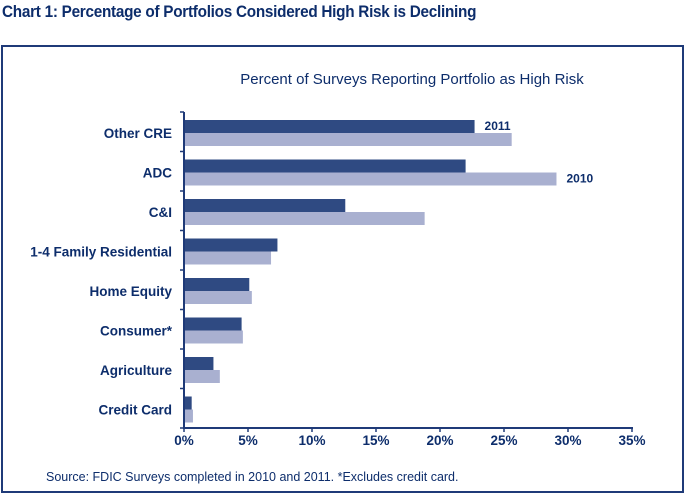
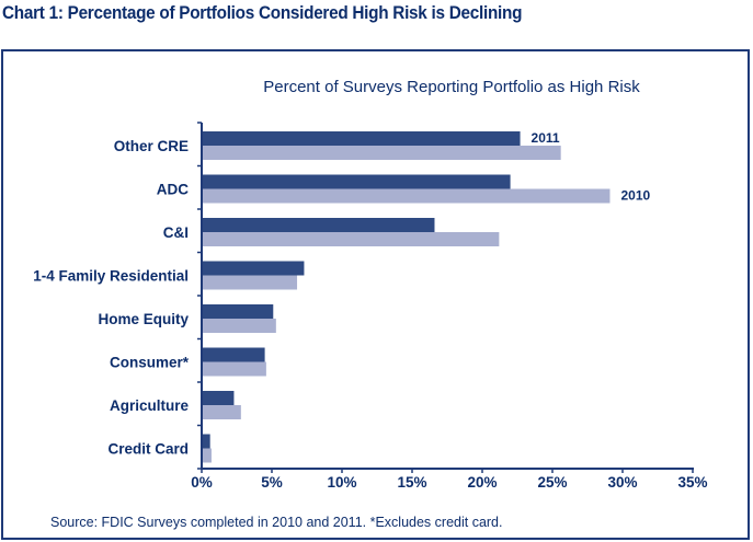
2011/C&I: 12.6% -> 16.6%
2010/C&I: 18.8% -> 21.2%
